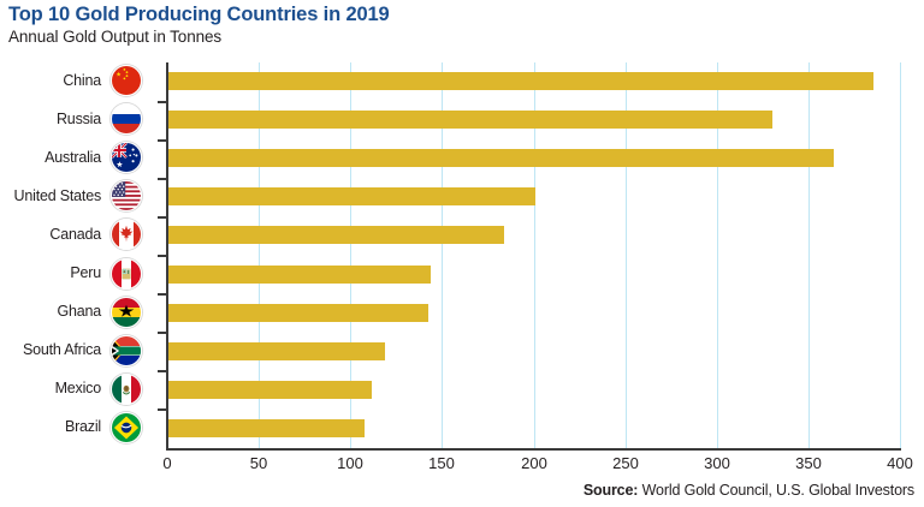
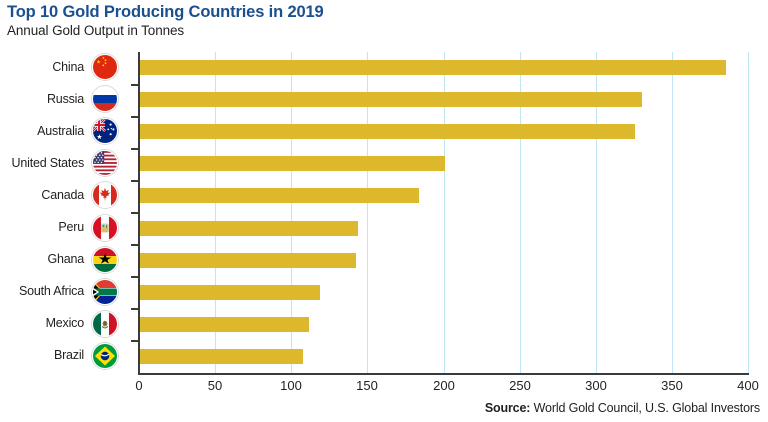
Australia: 363 -> 325
